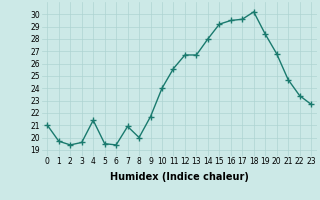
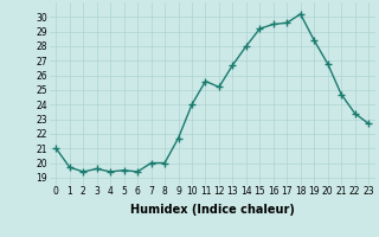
4: 21.4 -> 19.4
7: 20.9 -> 20.0
12: 26.7 -> 25.2
